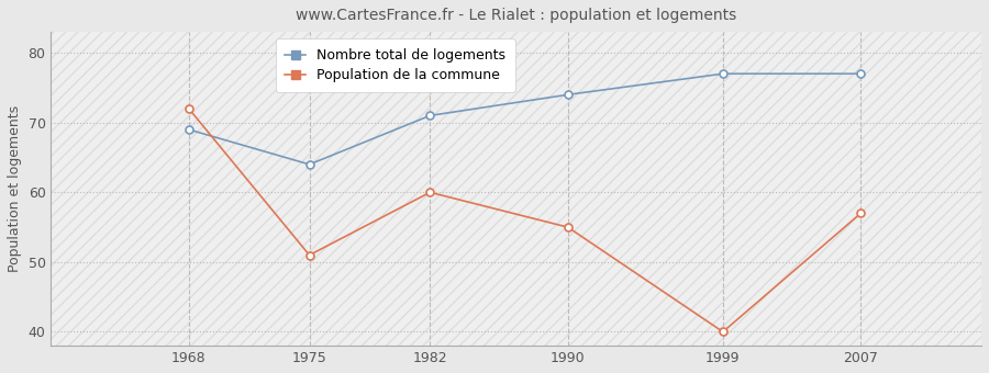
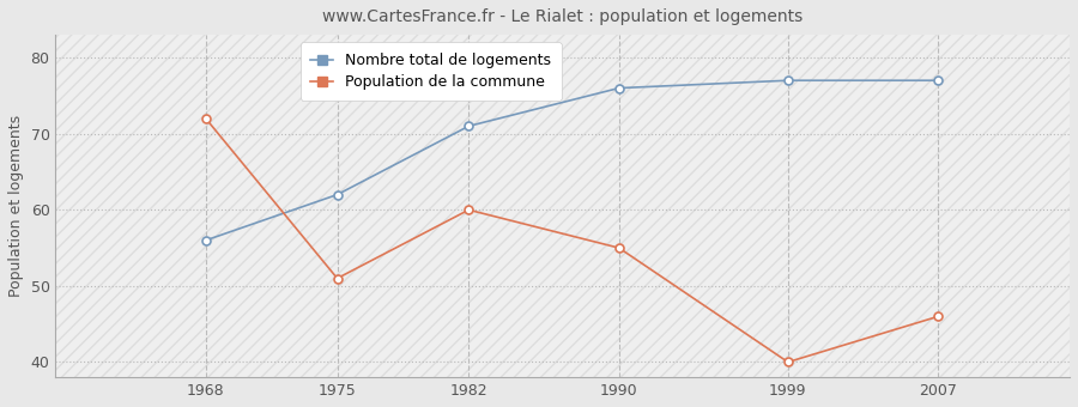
Nombre total de logements/1968: 69 -> 56
Nombre total de logements/1975: 64 -> 62
Nombre total de logements/1990: 74 -> 76
Population de la commune/2007: 57 -> 46
